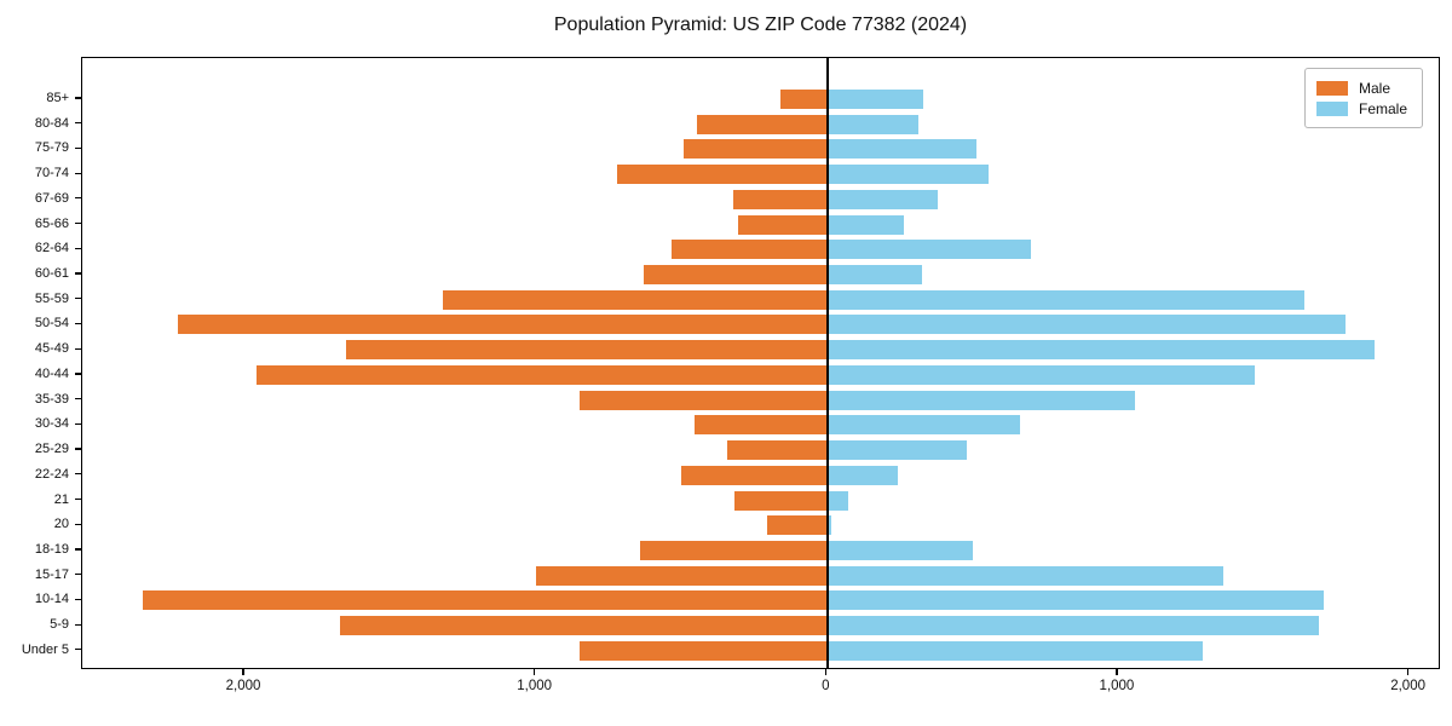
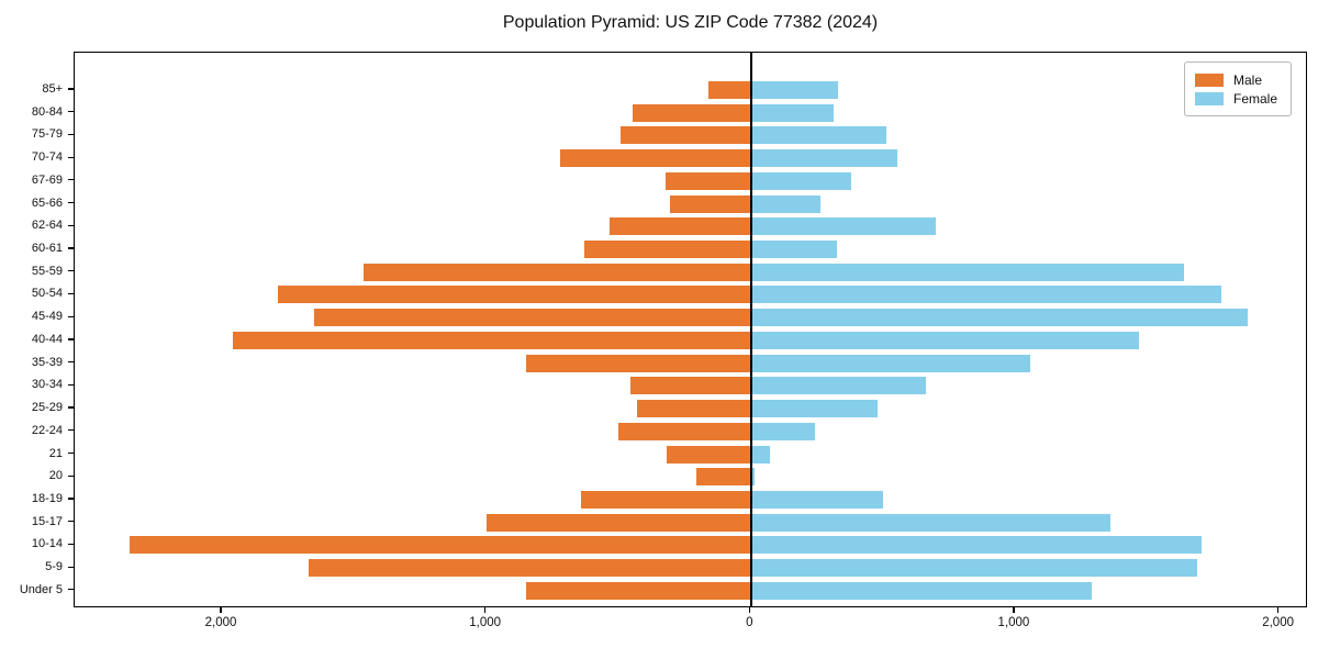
Male/55-59: 1320 -> 1460
Male/50-54: 2230 -> 1790
Male/25-29: 340 -> 430
